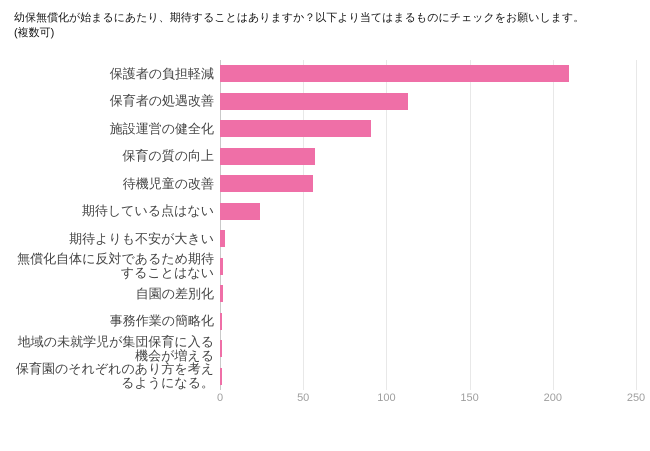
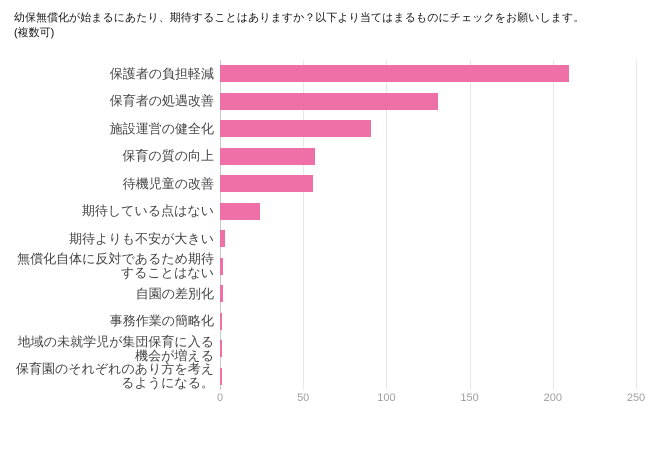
保育者の処遇改善: 113 -> 131
